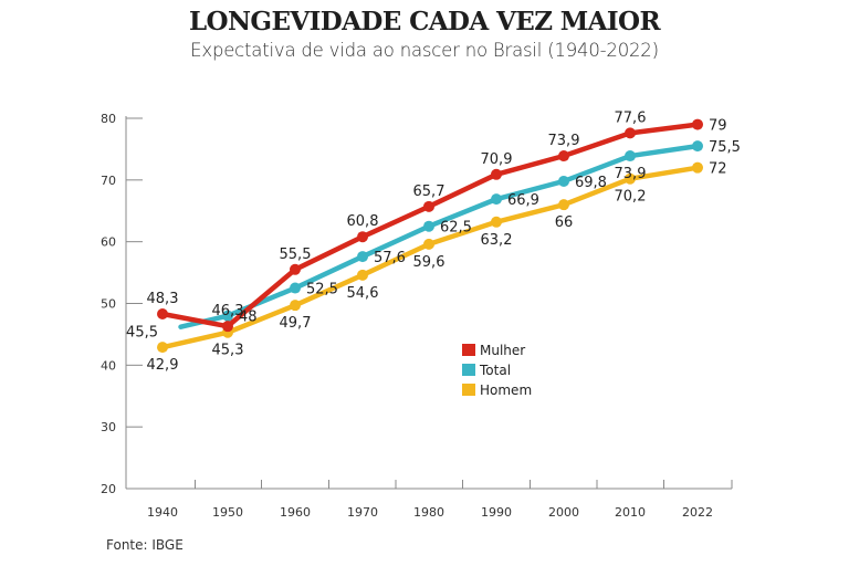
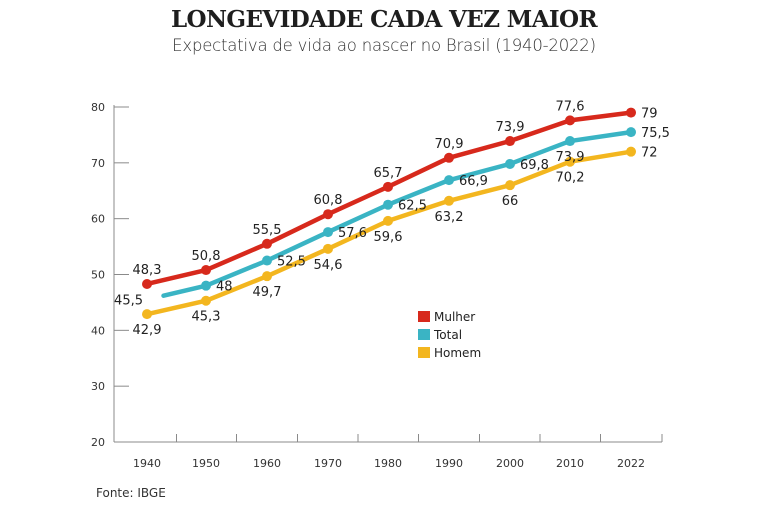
Mulher/1950: 46,3 -> 50,8
